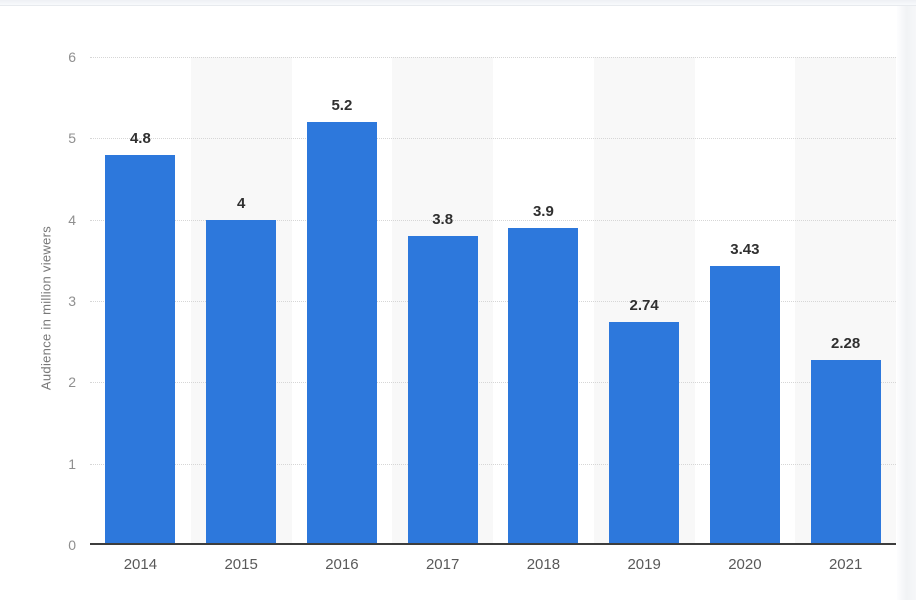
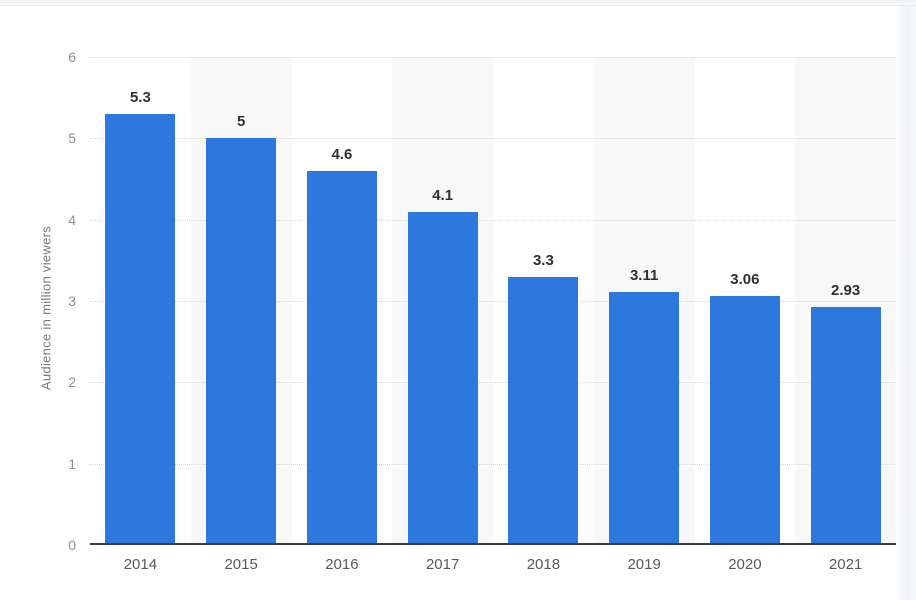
2014: 4.8 -> 5.3
2015: 4 -> 5
2016: 5.2 -> 4.6
2017: 3.8 -> 4.1
2018: 3.9 -> 3.3
2019: 2.74 -> 3.11
2020: 3.43 -> 3.06
2021: 2.28 -> 2.93
